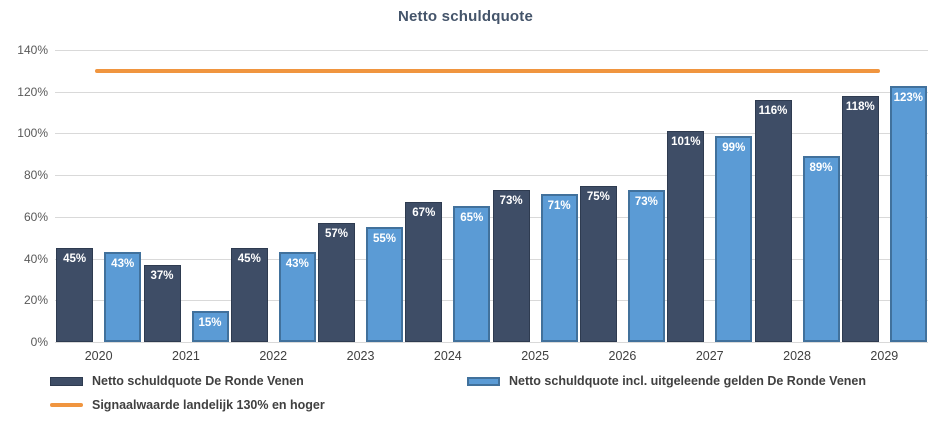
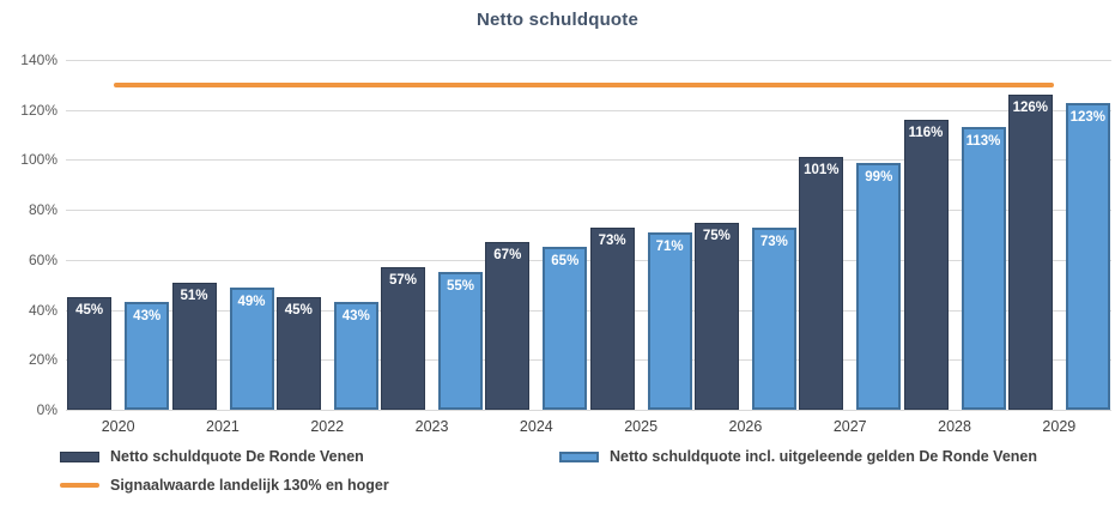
Netto schuldquote De Ronde Venen/2021: 37% -> 51%
Netto schuldquote incl. uitgeleende gelden De Ronde Venen/2021: 15% -> 49%
Netto schuldquote incl. uitgeleende gelden De Ronde Venen/2028: 89% -> 113%
Netto schuldquote De Ronde Venen/2029: 118% -> 126%
